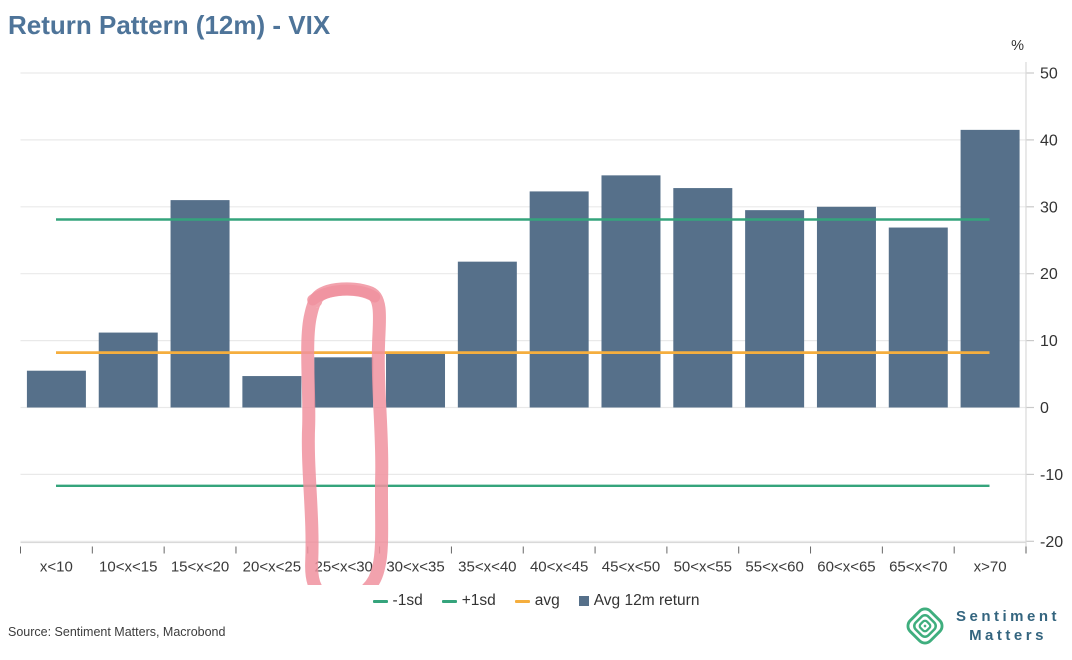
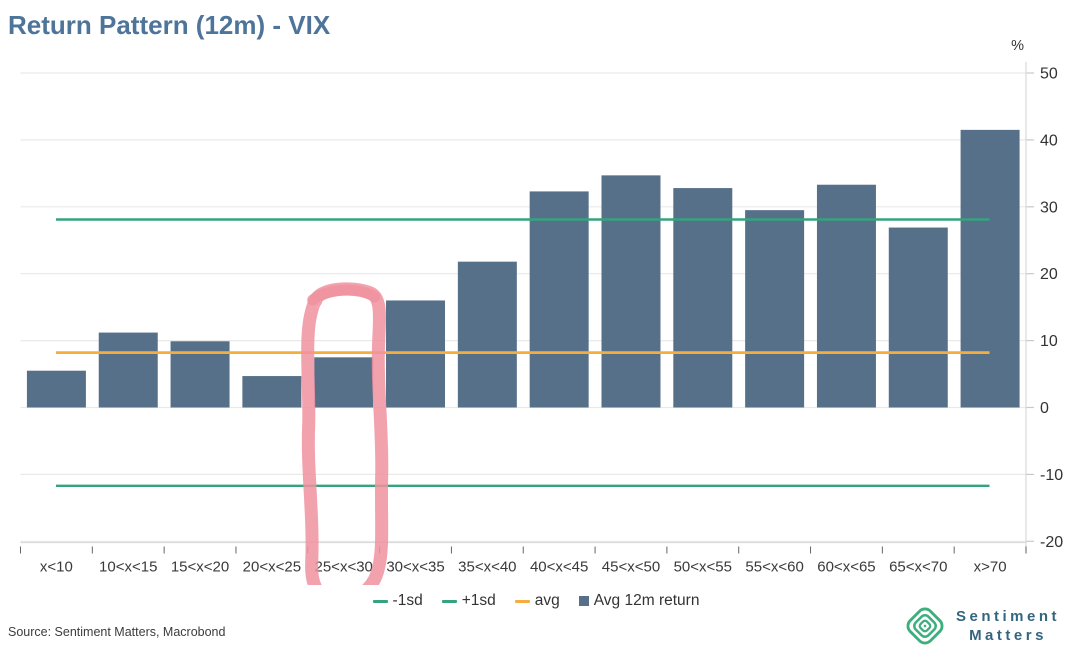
15<x<20: 31 -> 10
30<x<35: 8 -> 16
60<x<65: 30 -> 33
